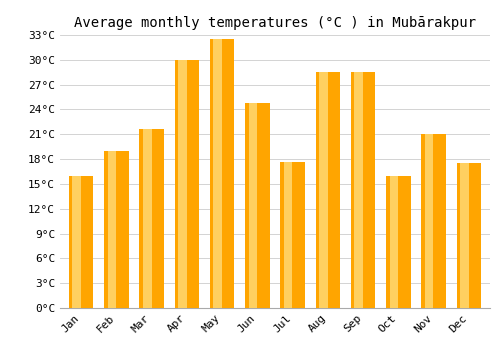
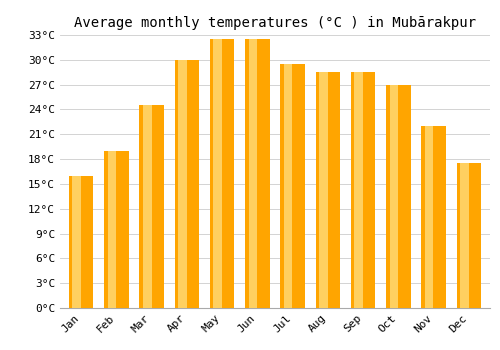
Mar: 21.6°C -> 24.5°C
Jun: 24.8°C -> 32.5°C
Jul: 17.6°C -> 29.5°C
Oct: 16.0°C -> 27.0°C
Nov: 21.0°C -> 22.0°C
